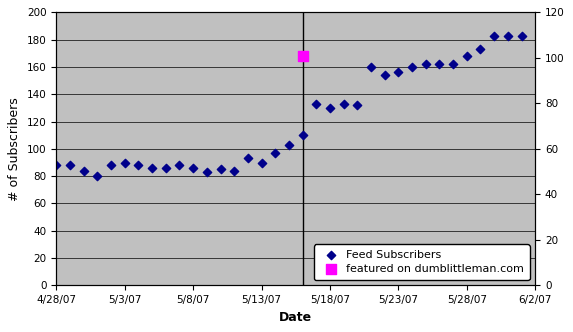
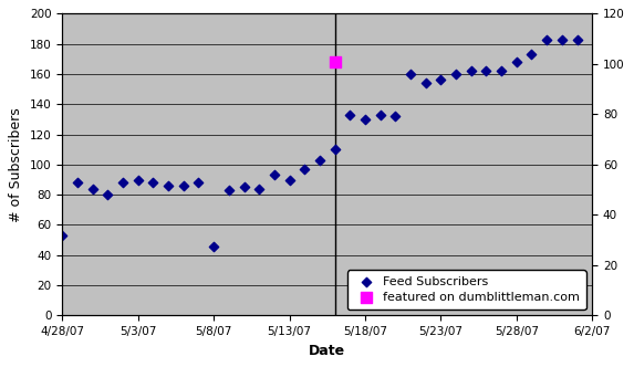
Feed Subscribers/4/28/07: 88 -> 53
Feed Subscribers/5/8/07: 86 -> 46
